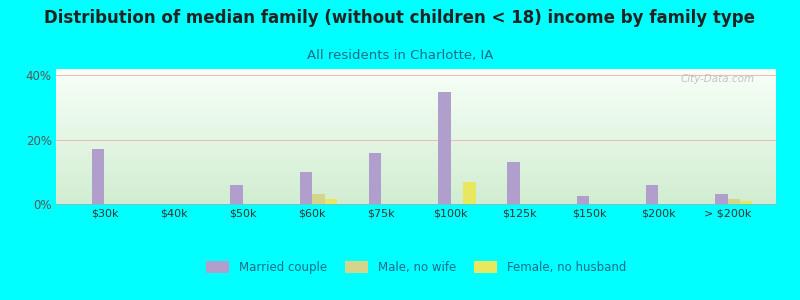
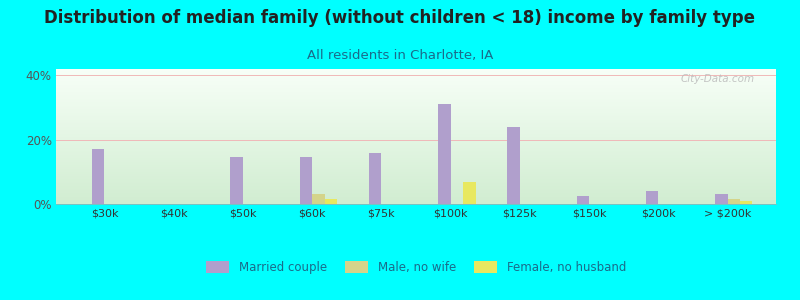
Married couple/$50k: 6.0% -> 14.5%
Married couple/$60k: 10.0% -> 14.5%
Married couple/$100k: 35.0% -> 31.0%
Married couple/$125k: 13.0% -> 24.0%
Married couple/$200k: 6.0% -> 4.0%
